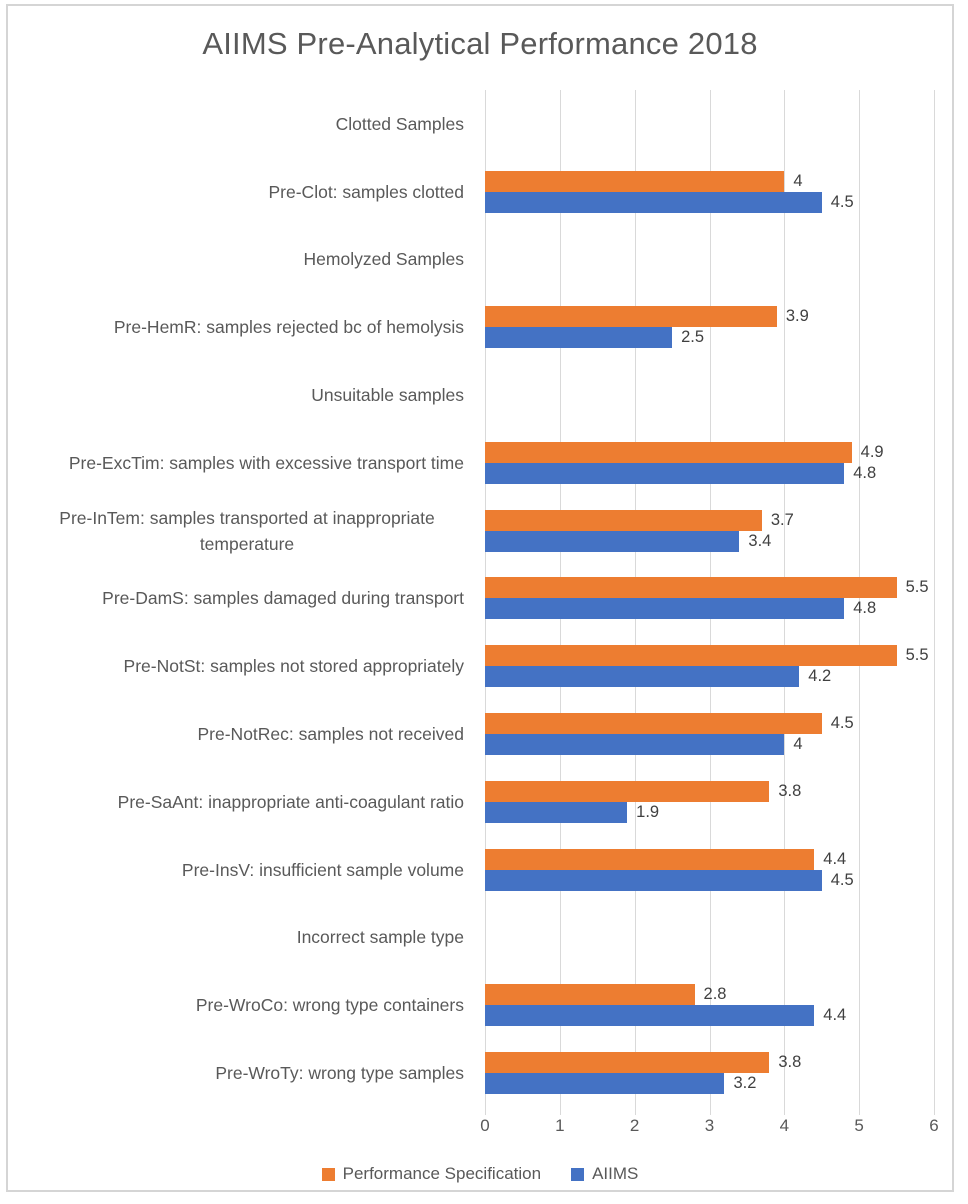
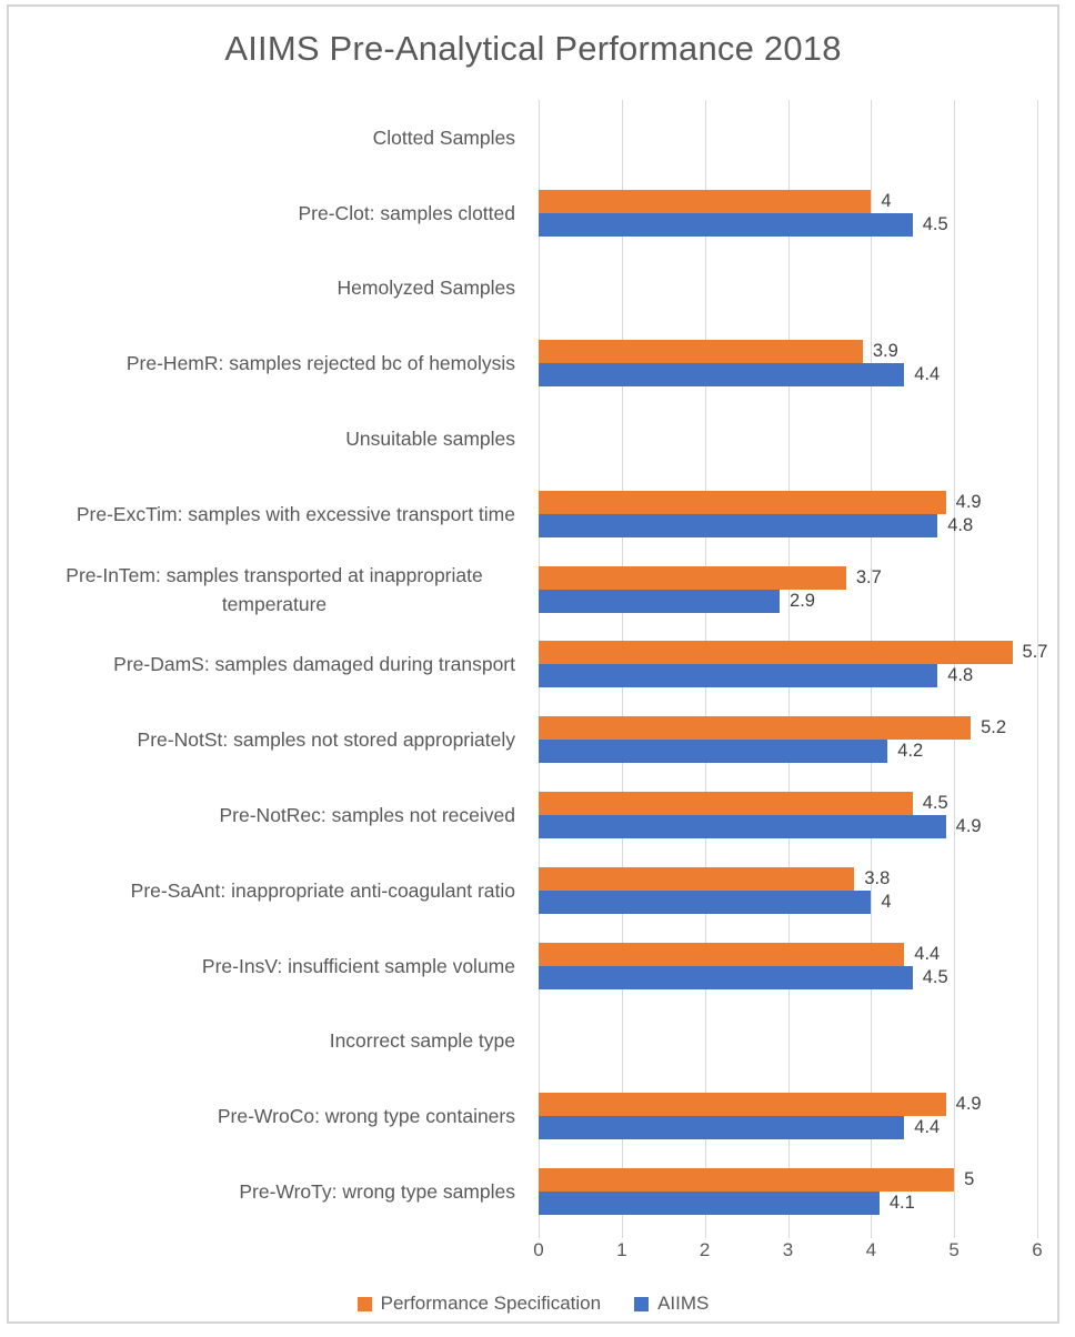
AIIMS/Pre-HemR: samples rejected bc of hemolysis: 2.5 -> 4.4
AIIMS/Pre-InTem: samples transported at inappropriate temperature: 3.4 -> 2.9
Performance Specification/Pre-DamS: samples damaged during transport: 5.5 -> 5.7
Performance Specification/Pre-NotSt: samples not stored appropriately: 5.5 -> 5.2
AIIMS/Pre-NotRec: samples not received: 4 -> 4.9
AIIMS/Pre-SaAnt: inappropriate anti-coagulant ratio: 1.9 -> 4
Performance Specification/Pre-WroCo: wrong type containers: 2.8 -> 4.9
Performance Specification/Pre-WroTy: wrong type samples: 3.8 -> 5
AIIMS/Pre-WroTy: wrong type samples: 3.2 -> 4.1
